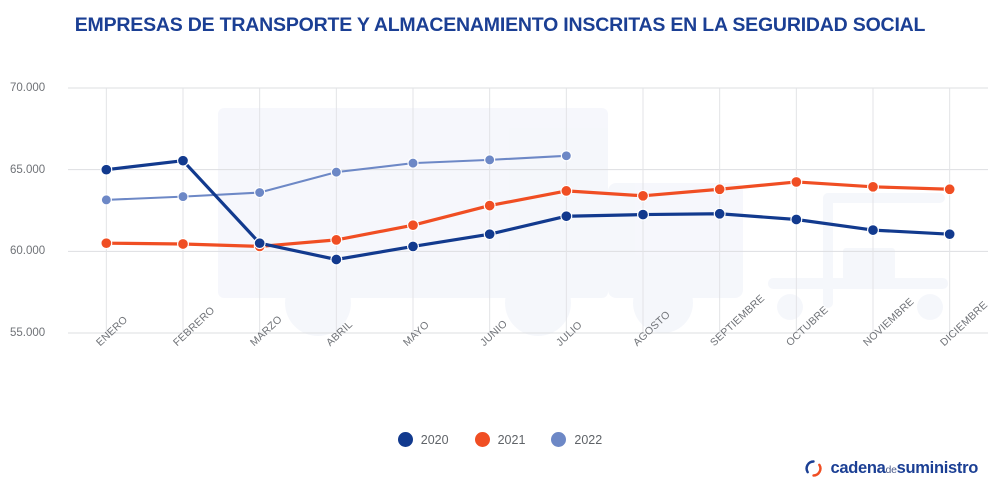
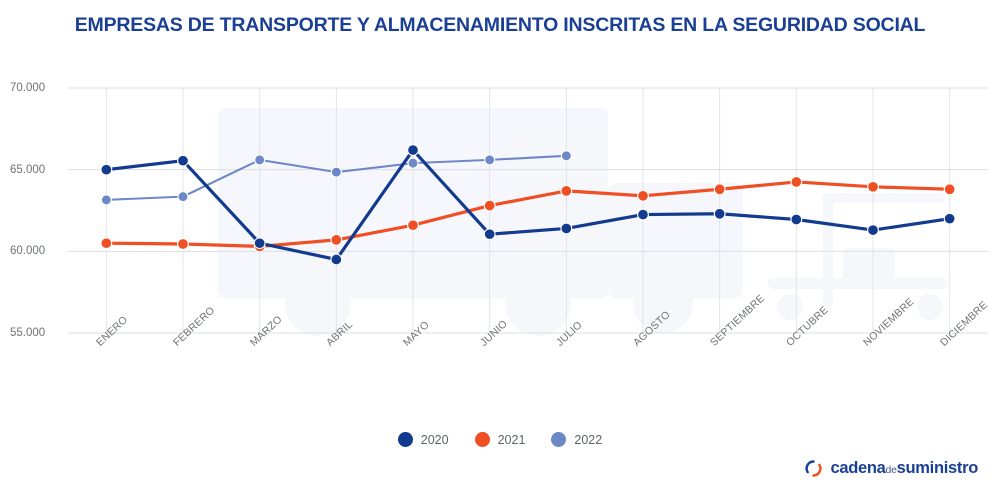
2022/MARZO: 63600 -> 65600
2020/MAYO: 60300 -> 66200
2020/JULIO: 62200 -> 61400
2020/DICIEMBRE: 61000 -> 62000
